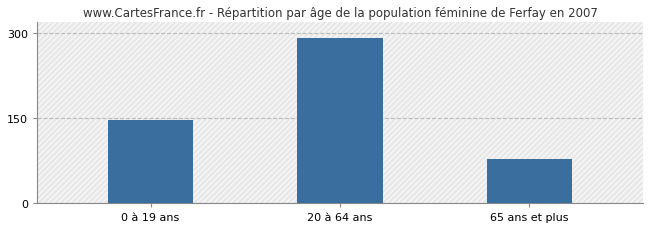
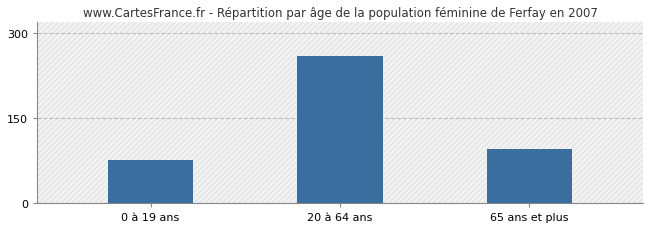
0 à 19 ans: 146 -> 76
20 à 64 ans: 291 -> 260
65 ans et plus: 78 -> 96
